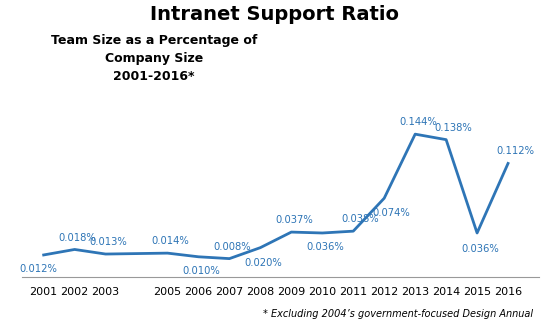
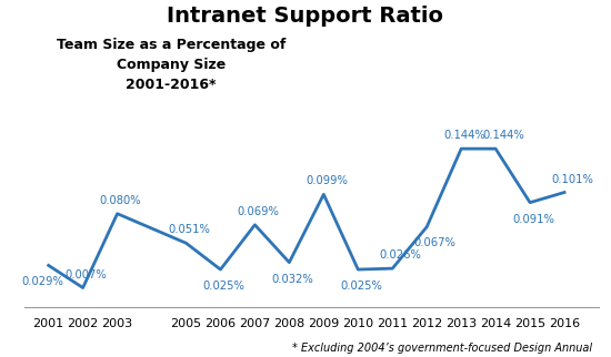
2001: 0.012% -> 0.029%
2002: 0.018% -> 0.007%
2003: 0.013% -> 0.080%
2005: 0.014% -> 0.051%
2006: 0.010% -> 0.025%
2007: 0.008% -> 0.069%
2008: 0.020% -> 0.032%
2009: 0.037% -> 0.099%
2010: 0.036% -> 0.025%
2011: 0.038% -> 0.026%
2012: 0.074% -> 0.067%
2014: 0.138% -> 0.144%
2015: 0.036% -> 0.091%
2016: 0.112% -> 0.101%
